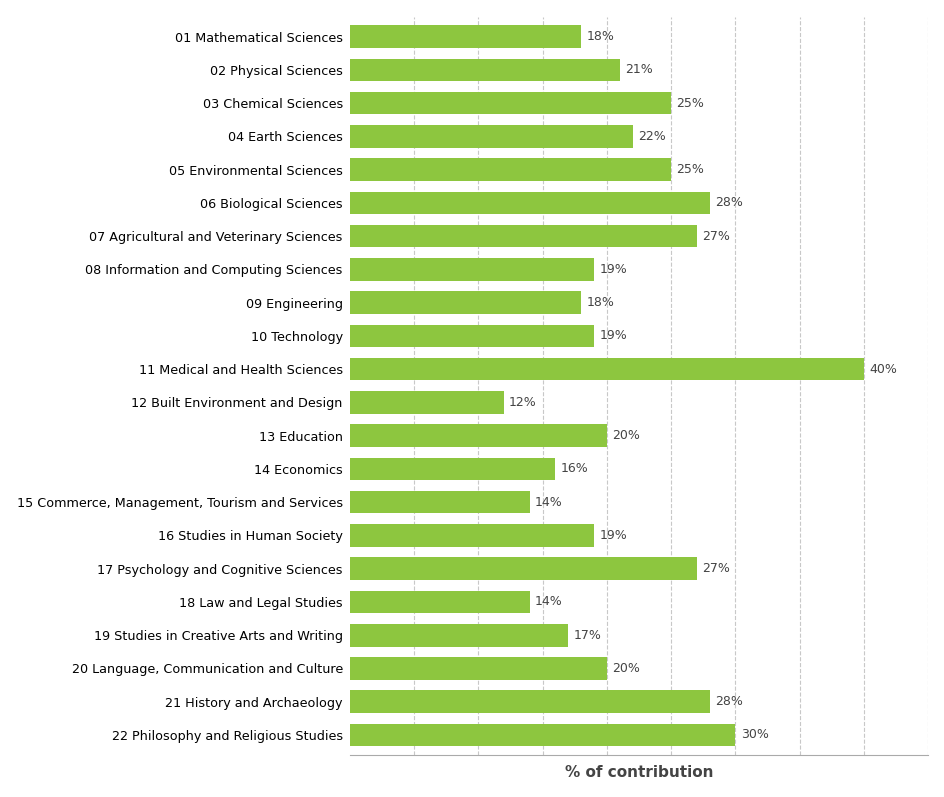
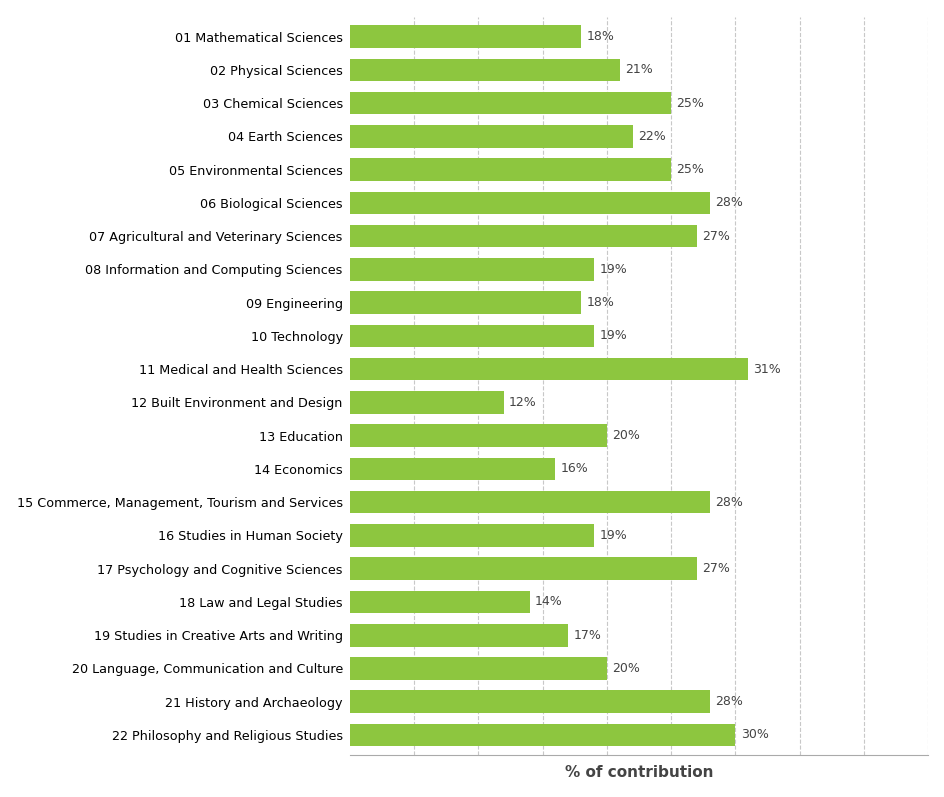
11 Medical and Health Sciences: 40% -> 31%
15 Commerce, Management, Tourism and Services: 14% -> 28%
